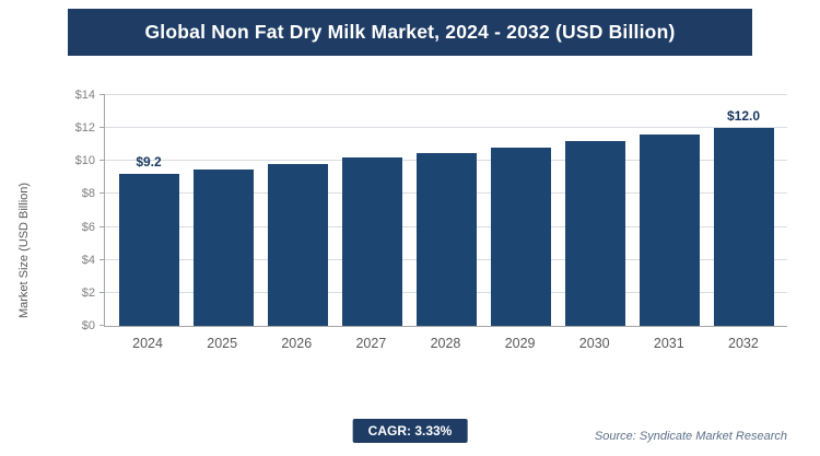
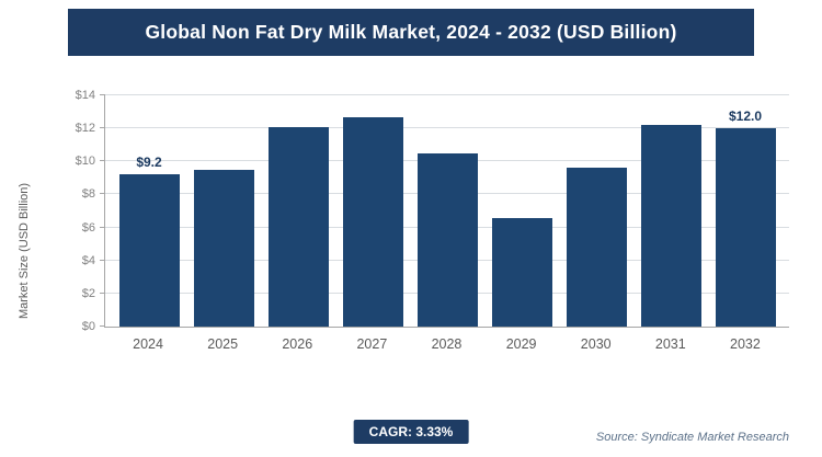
2026: $9.8 -> $12.1
2027: $10.2 -> $12.7
2029: $10.8 -> $6.6
2030: $11.2 -> $9.6
2031: $11.6 -> $12.2
